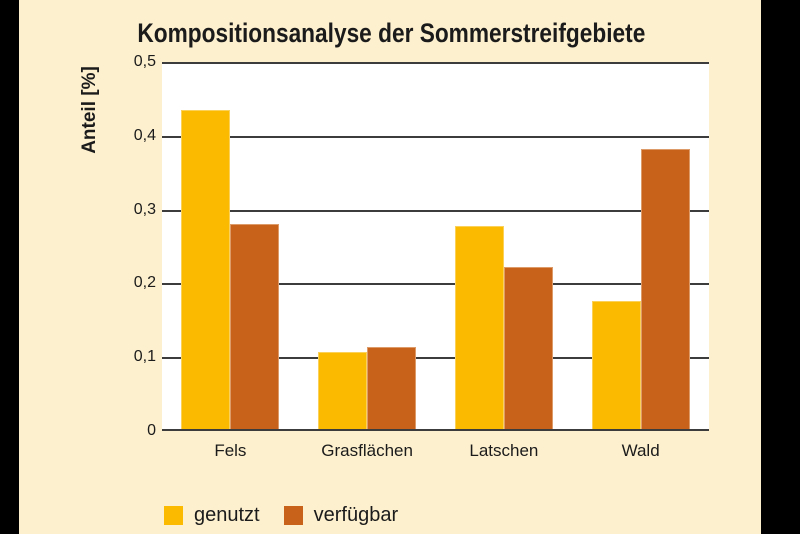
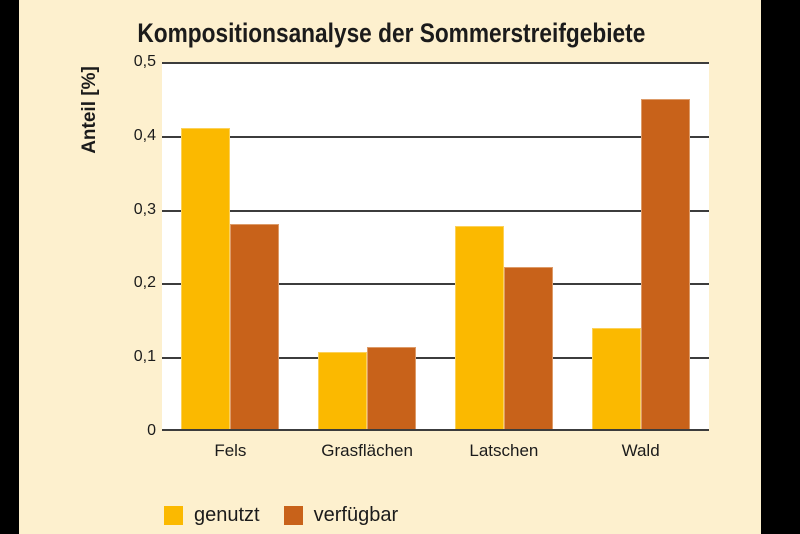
genutzt/Fels: 0,43 -> 0,41
genutzt/Wald: 0,18 -> 0,14
verfügbar/Wald: 0,38 -> 0,45
